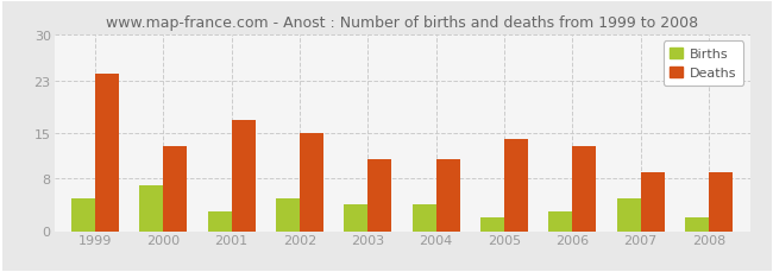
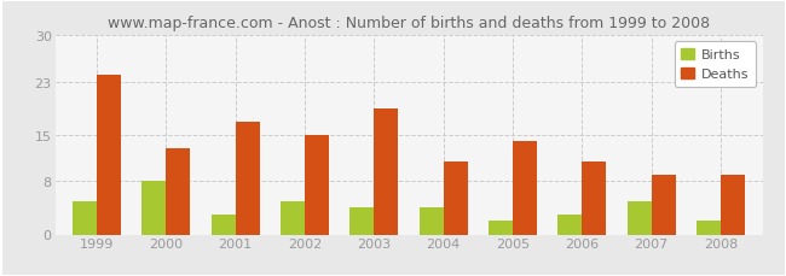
Births/2000: 7 -> 8
Deaths/2003: 11 -> 19
Deaths/2006: 13 -> 11
